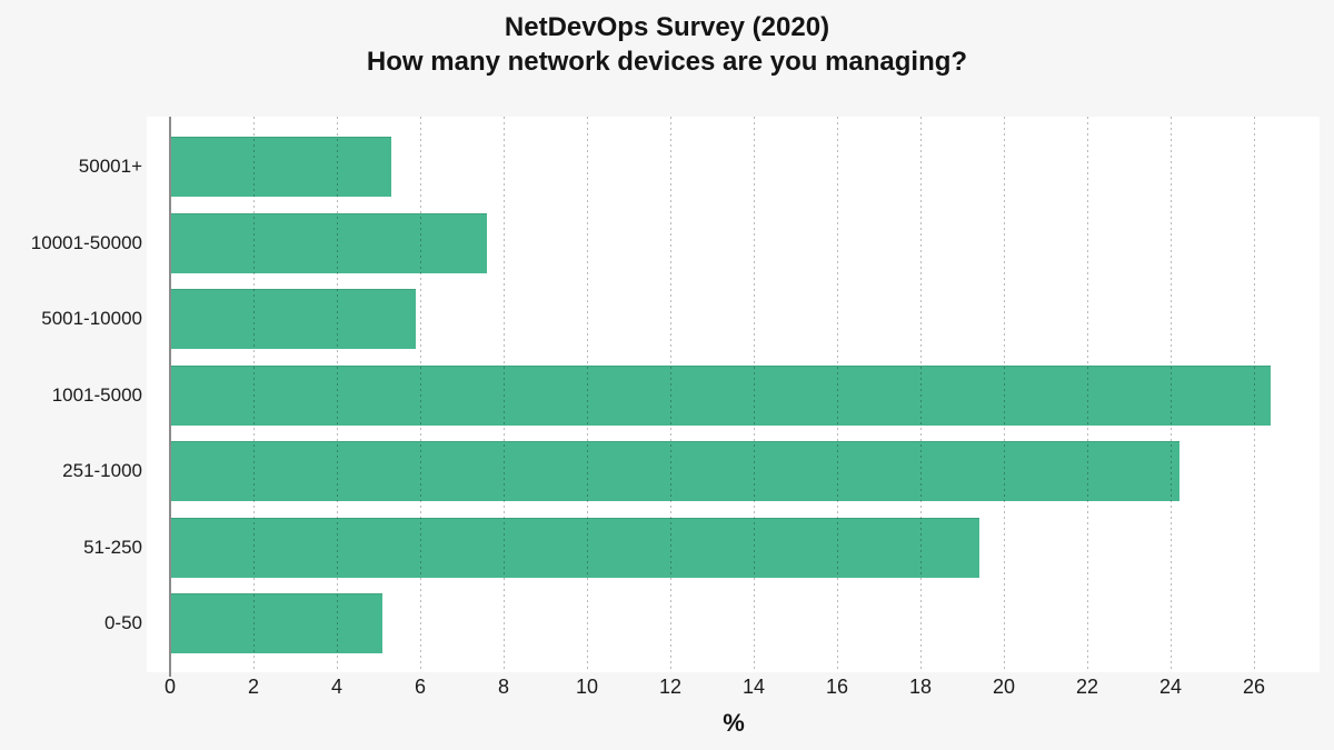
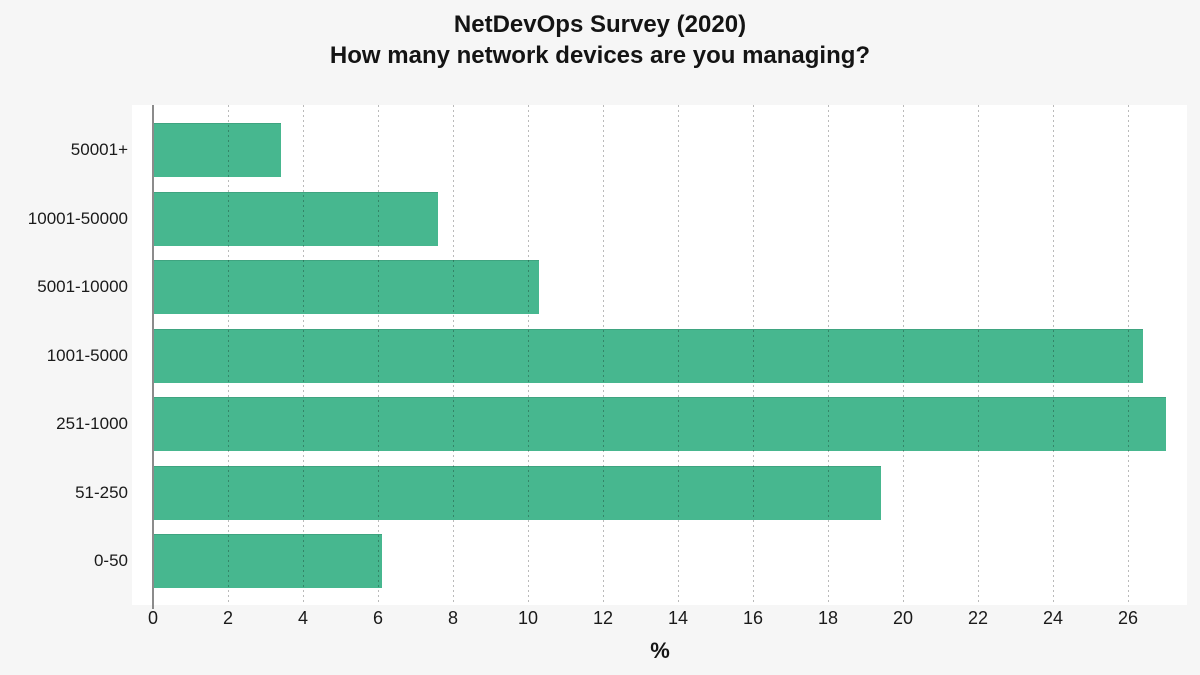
50001+: 5.3 -> 3.4
5001-10000: 5.9 -> 10.3
251-1000: 24.2 -> 27.0
0-50: 5.1 -> 6.1
